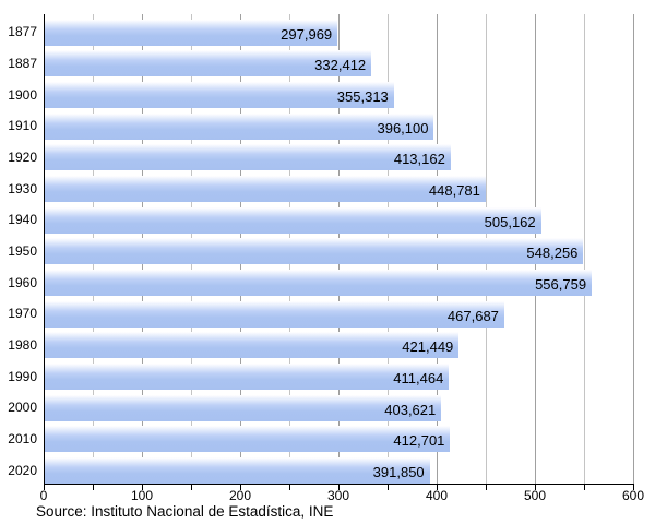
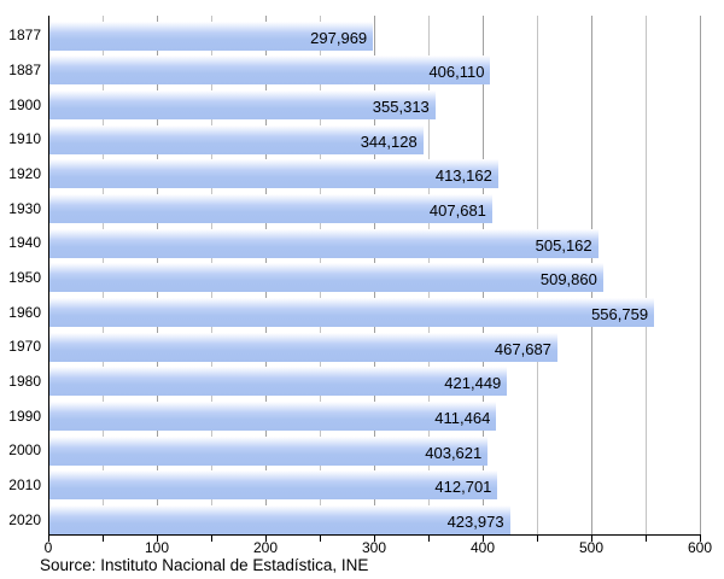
1887: 332,412 -> 406,110
1910: 396,100 -> 344,128
1930: 448,781 -> 407,681
1950: 548,256 -> 509,860
2020: 391,850 -> 423,973
